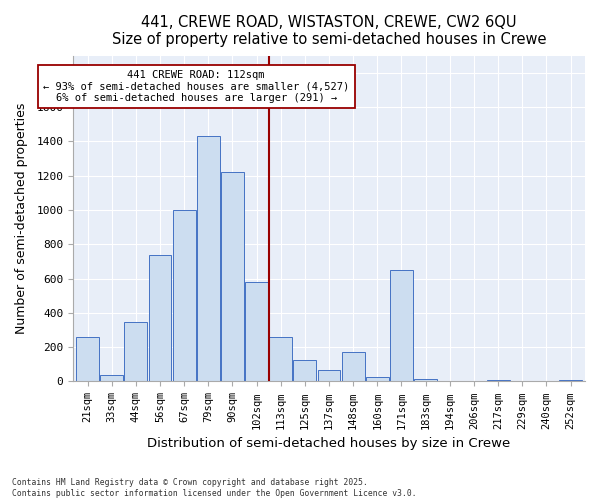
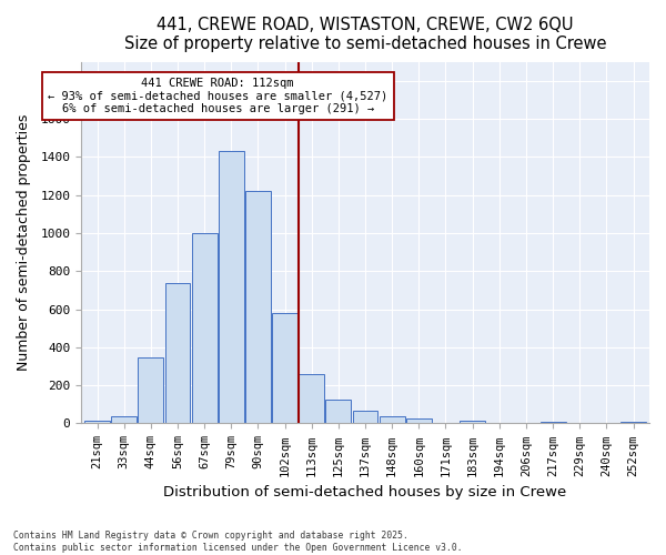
21sqm: 260 -> 20
148sqm: 170 -> 40
171sqm: 650 -> 0
